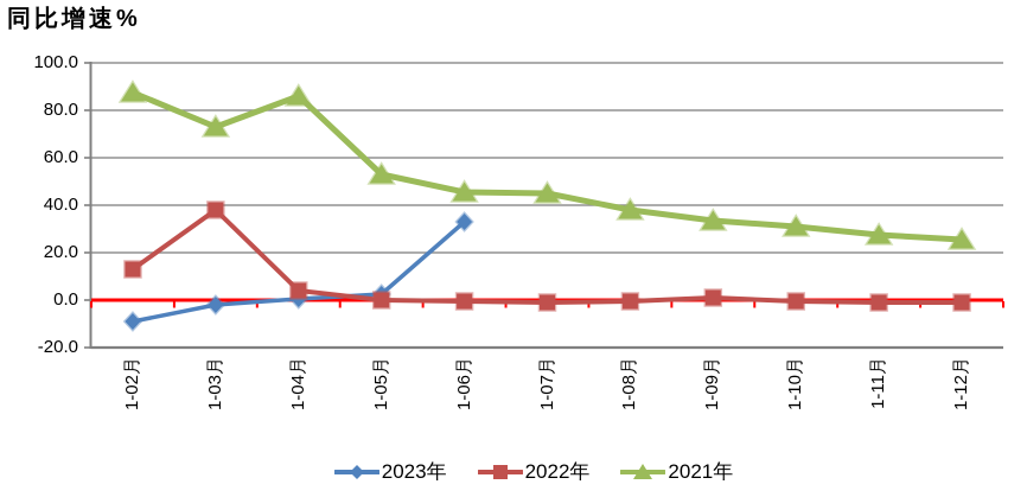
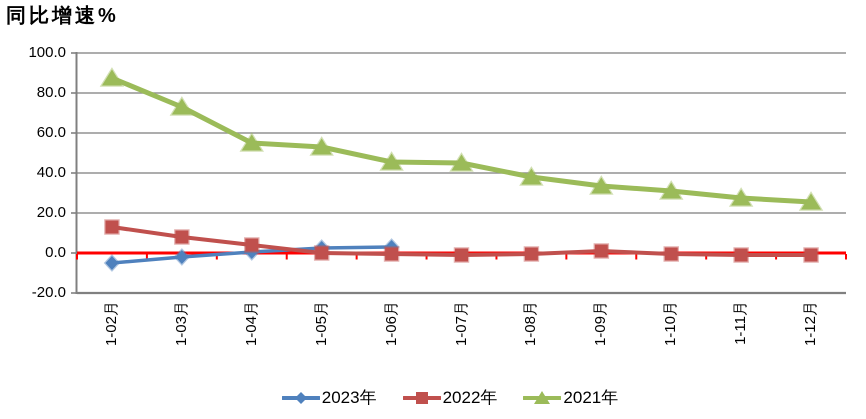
2023年/1-02月: -9 -> -5
2022年/1-03月: 38 -> 8
2021年/1-04月: 86 -> 55
2023年/1-06月: 33 -> 3
